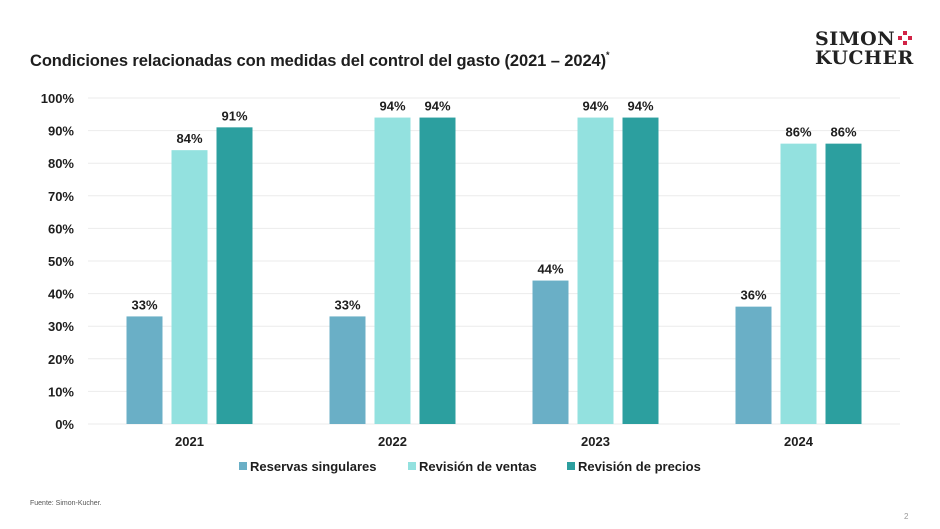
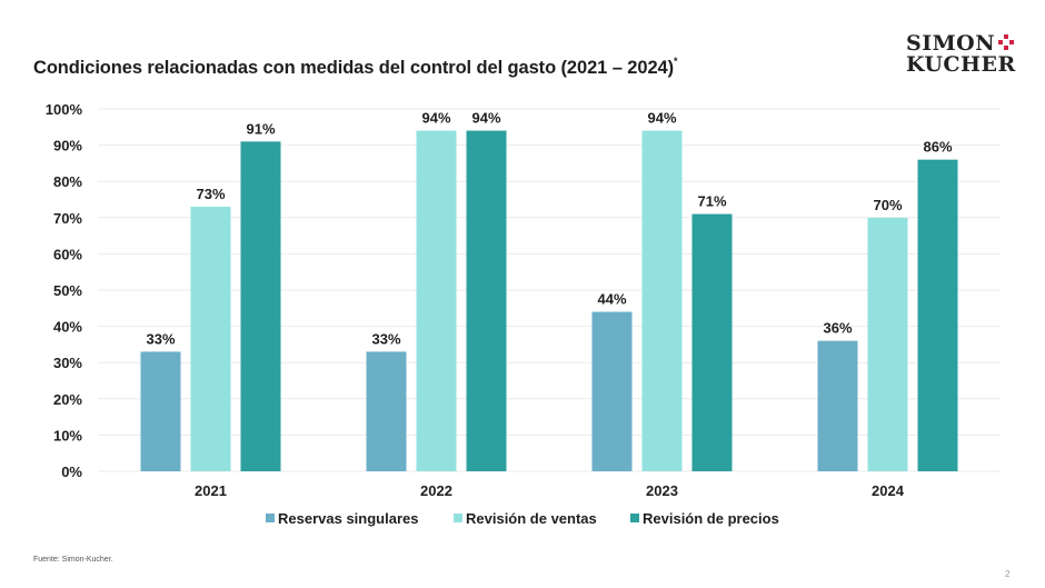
Revisión de ventas/2021: 84% -> 73%
Revisión de precios/2023: 94% -> 71%
Revisión de ventas/2024: 86% -> 70%
